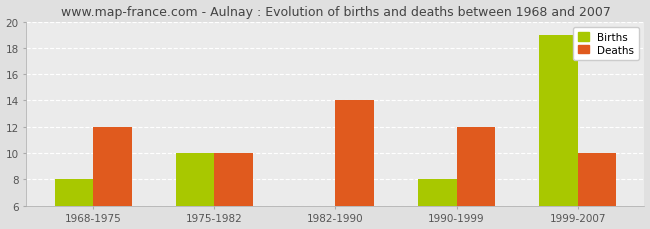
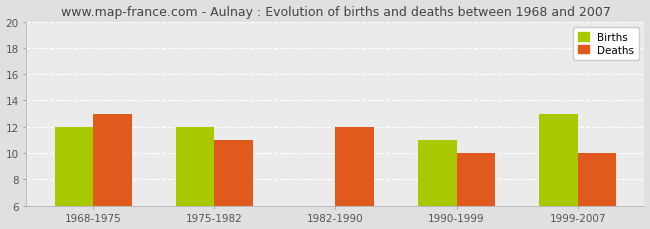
Births/1968-1975: 8 -> 12
Deaths/1968-1975: 12 -> 13
Births/1975-1982: 10 -> 12
Deaths/1975-1982: 10 -> 11
Deaths/1982-1990: 14 -> 12
Births/1990-1999: 8 -> 11
Deaths/1990-1999: 12 -> 10
Births/1999-2007: 19 -> 13
